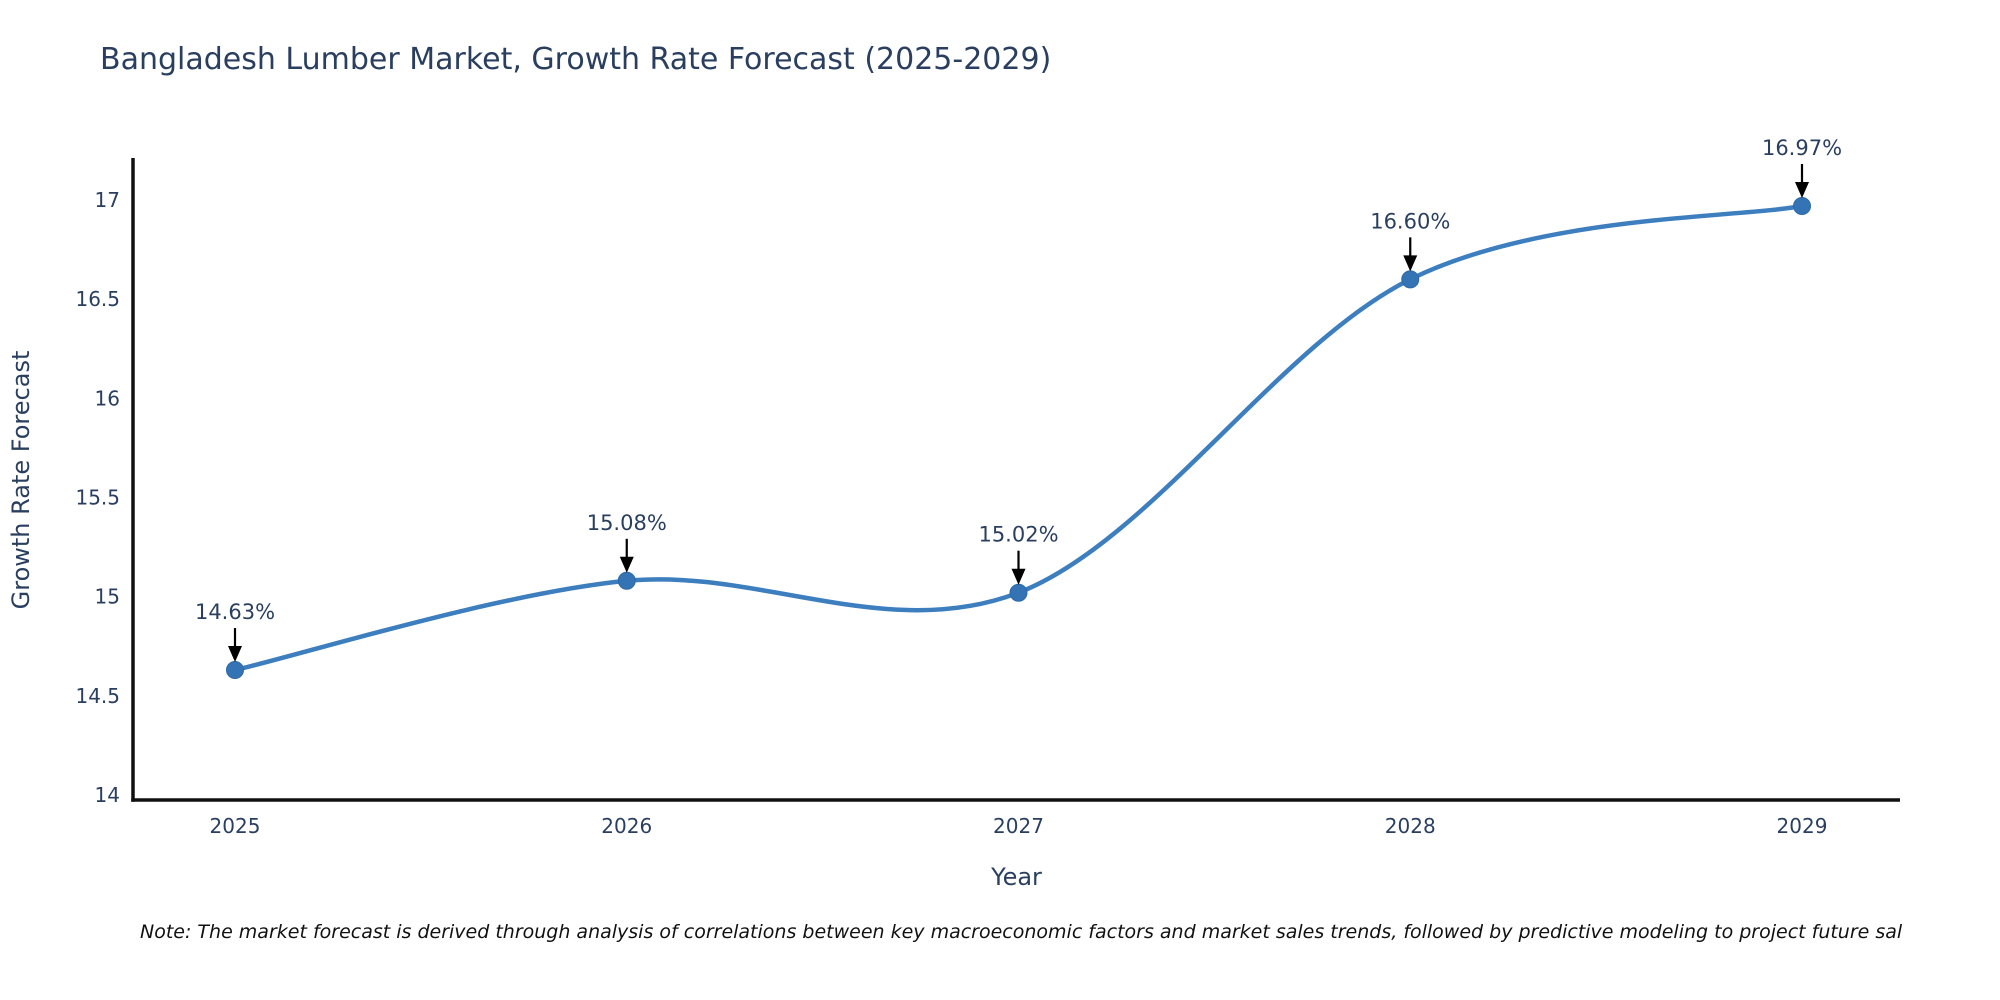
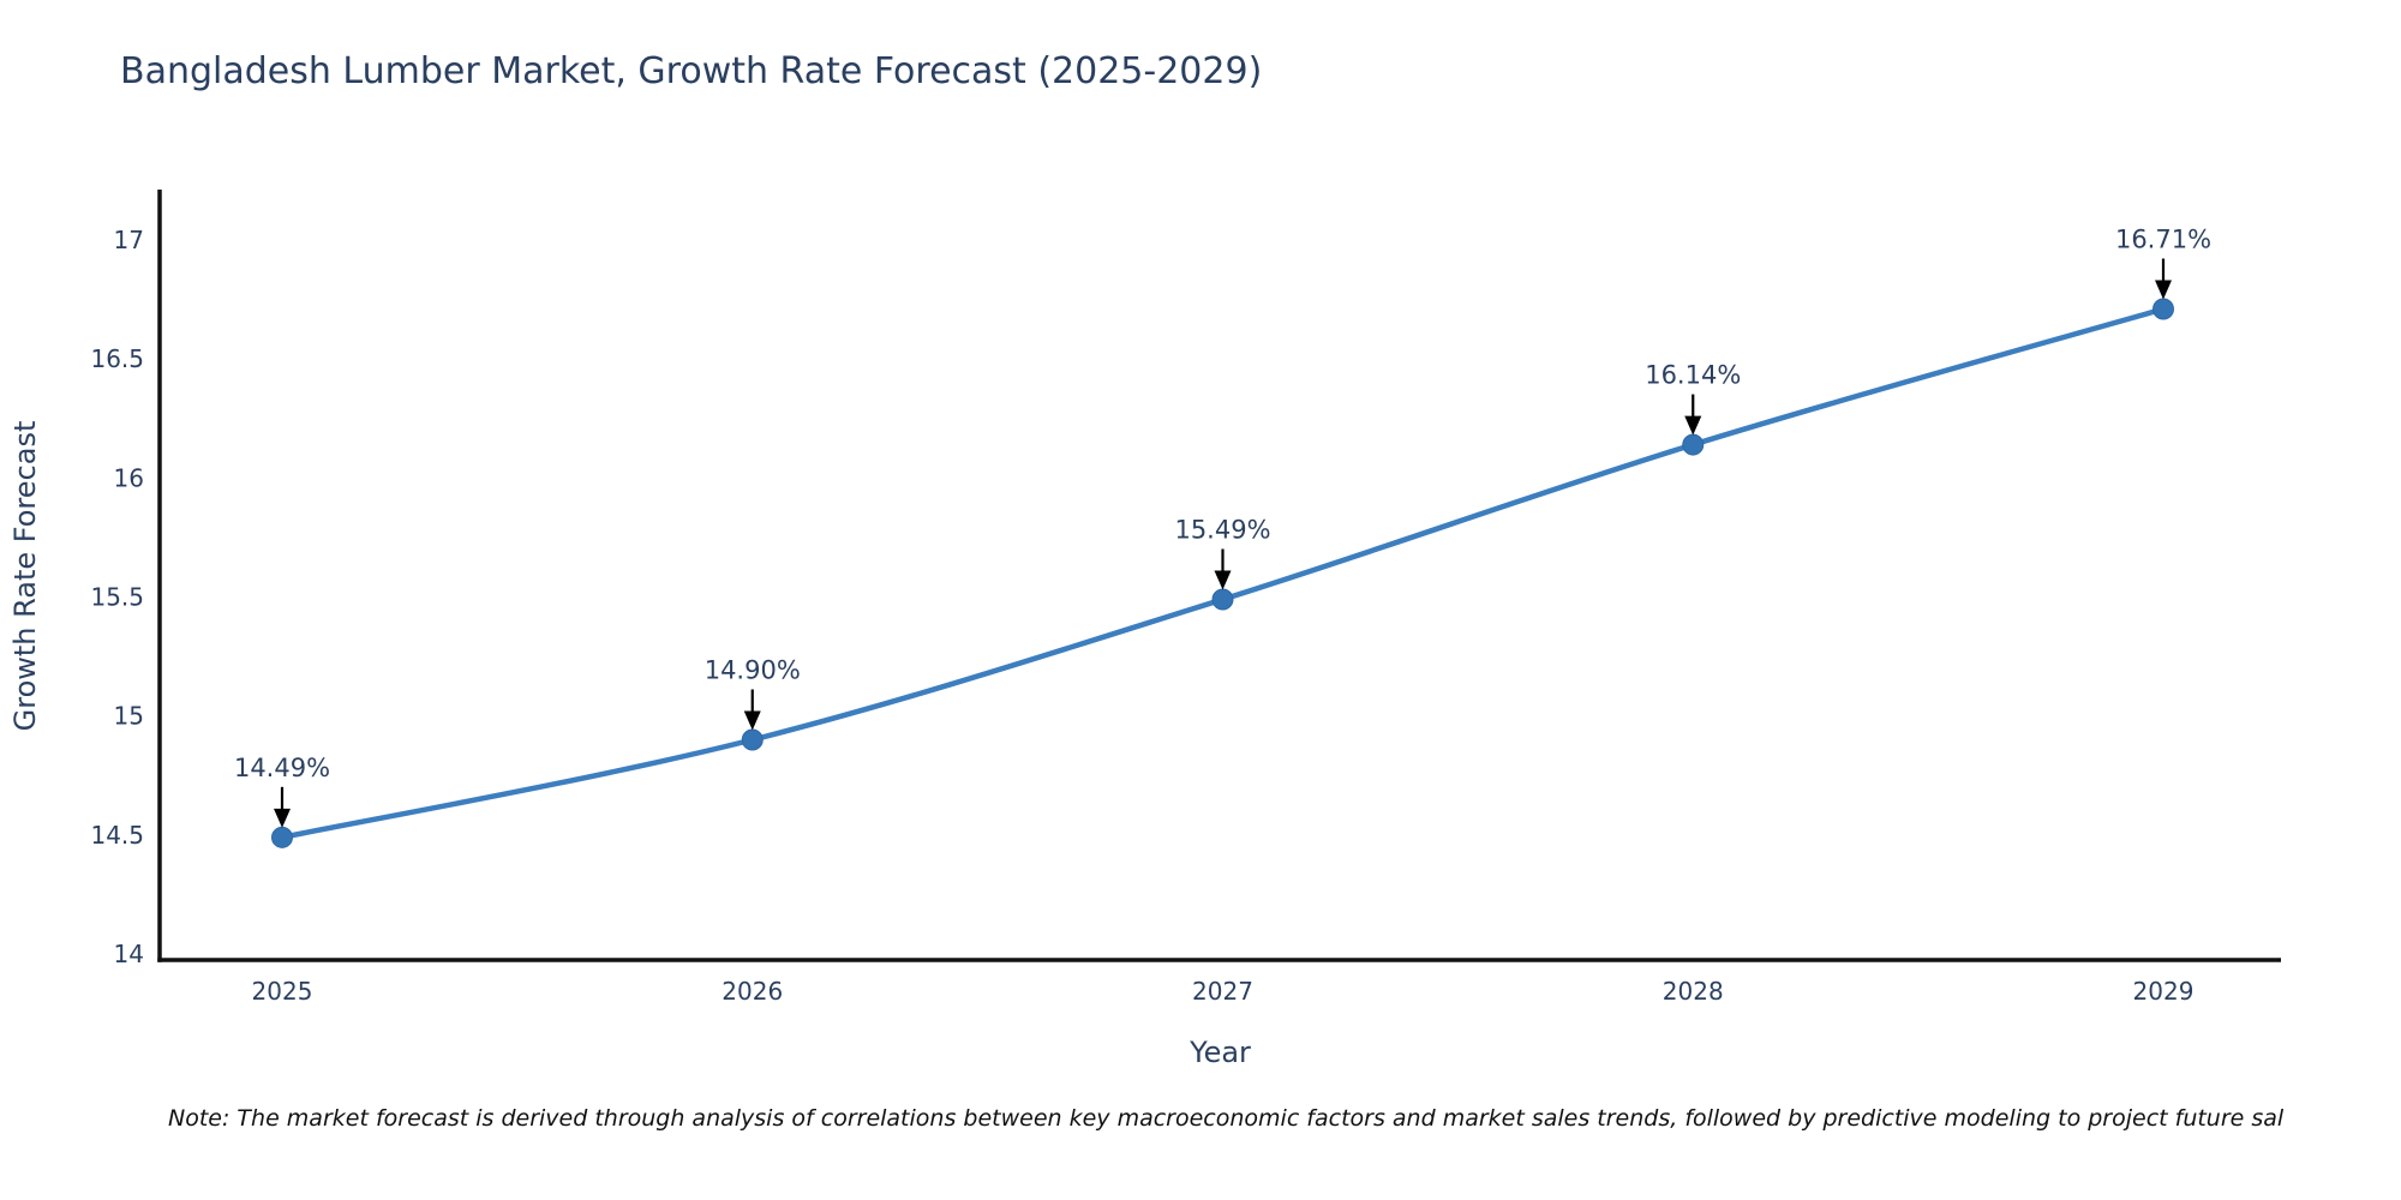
2025: 14.63% -> 14.49%
2026: 15.08% -> 14.90%
2027: 15.02% -> 15.49%
2028: 16.60% -> 16.14%
2029: 16.97% -> 16.71%
